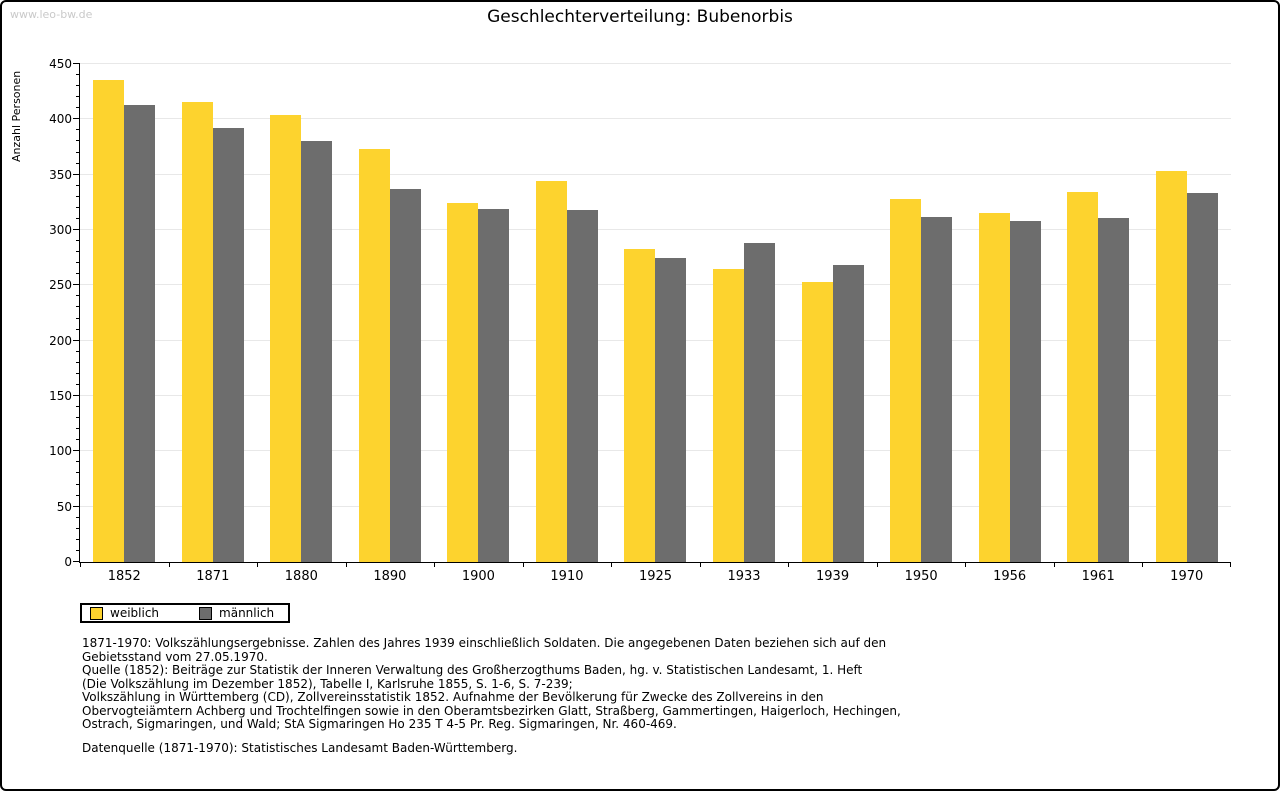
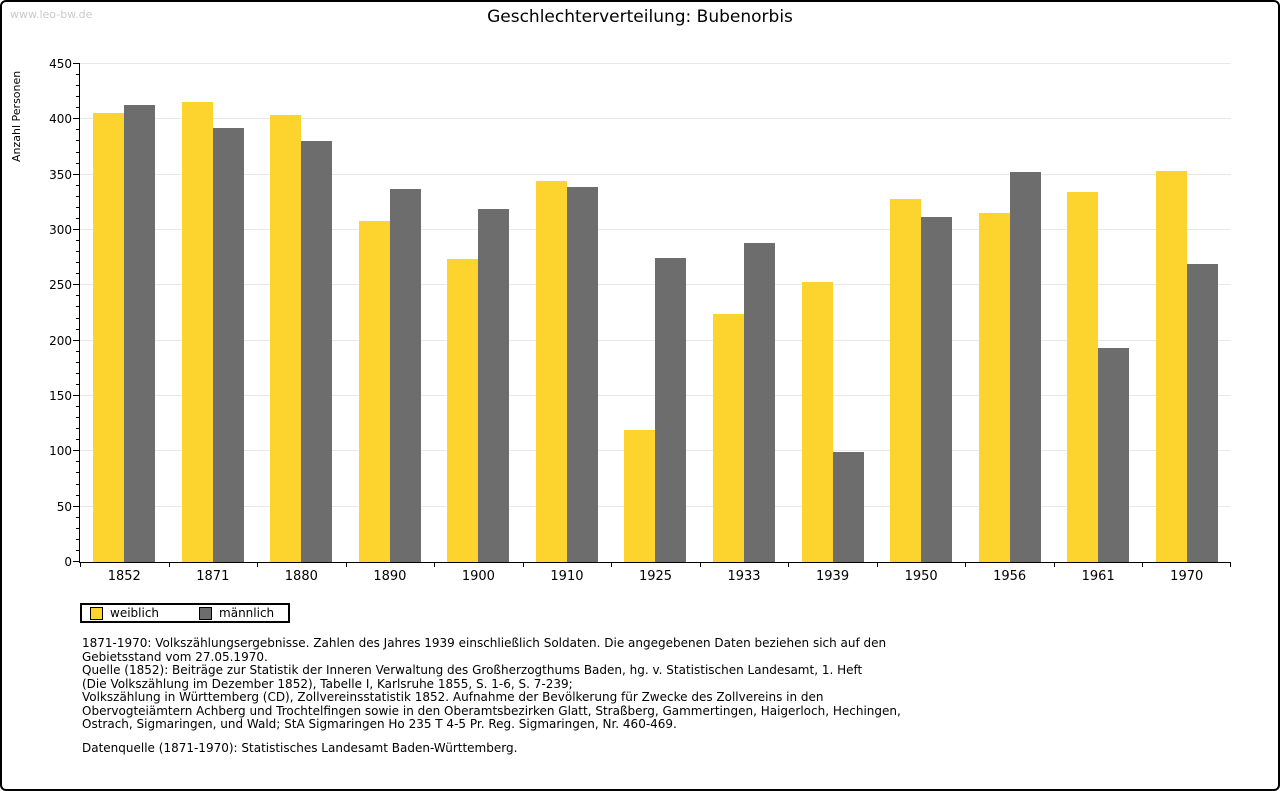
weiblich/1852: 436 -> 406
weiblich/1890: 373 -> 308
weiblich/1900: 324 -> 274
männlich/1910: 318 -> 339
weiblich/1925: 283 -> 119
weiblich/1933: 265 -> 224
männlich/1939: 268 -> 99
männlich/1956: 308 -> 352
männlich/1961: 311 -> 193
männlich/1970: 333 -> 269
